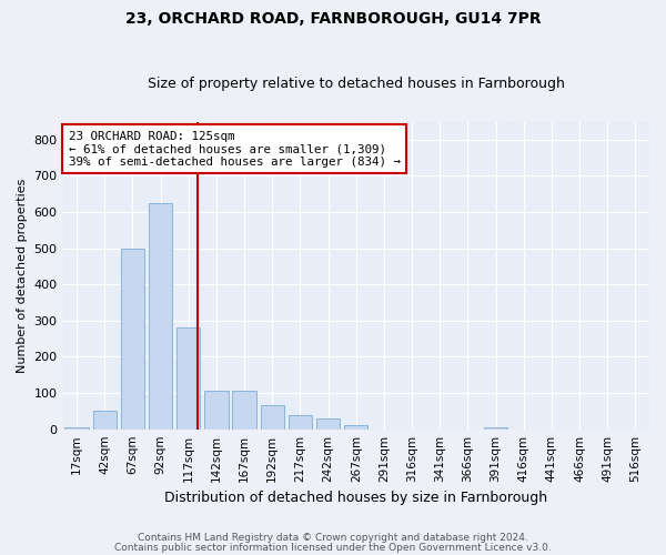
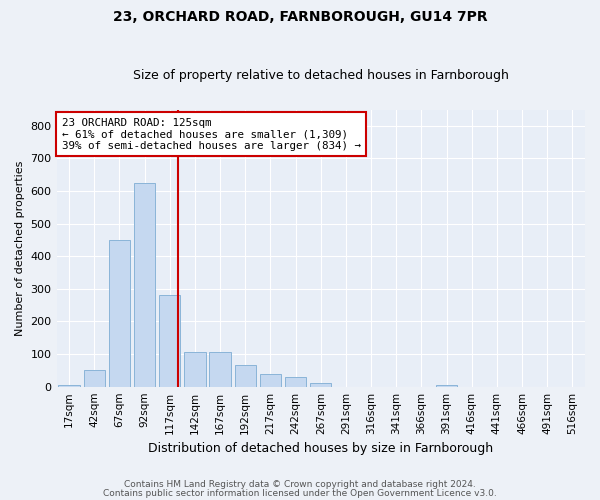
67sqm: 500 -> 450
